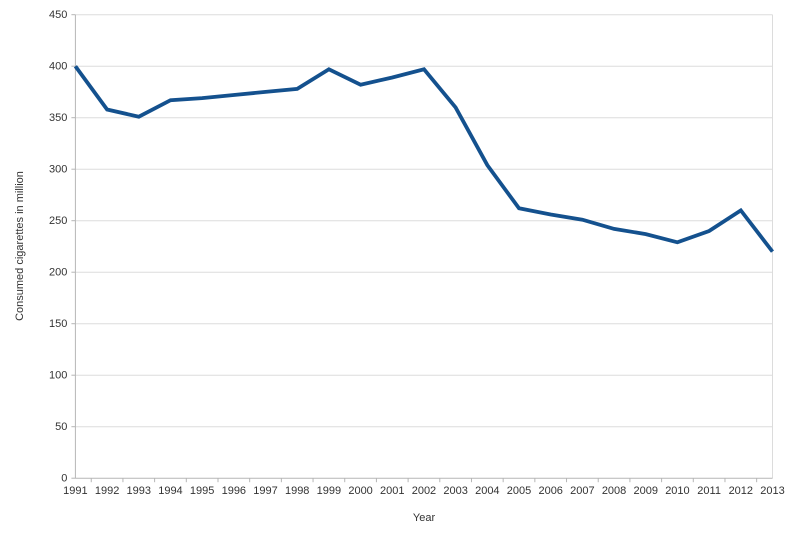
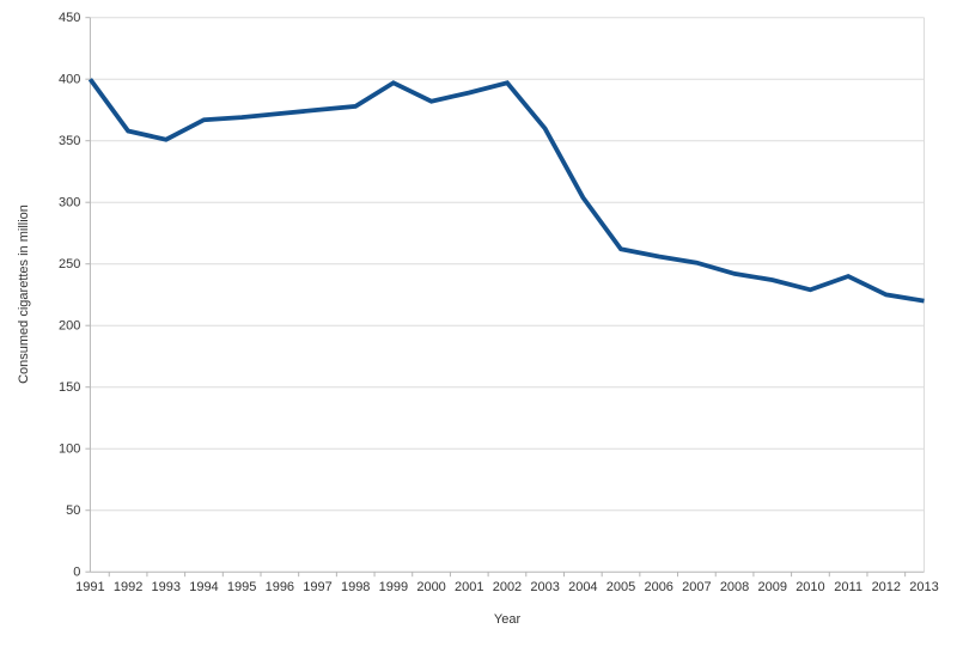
2012: 260 -> 225
